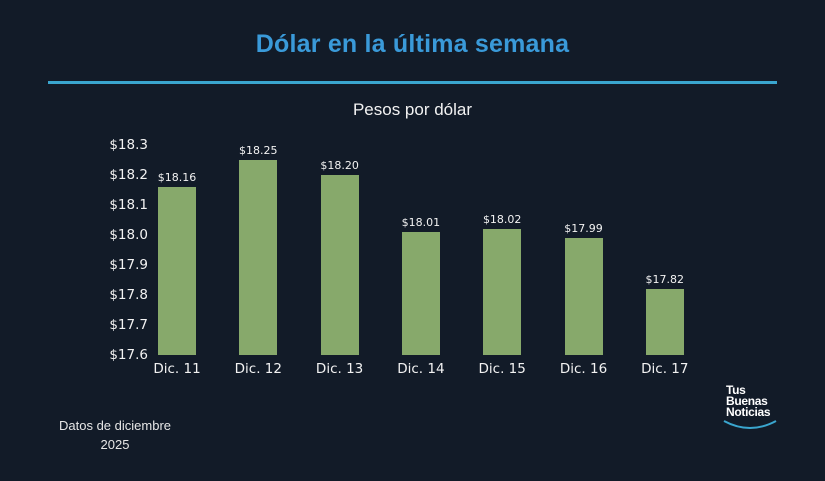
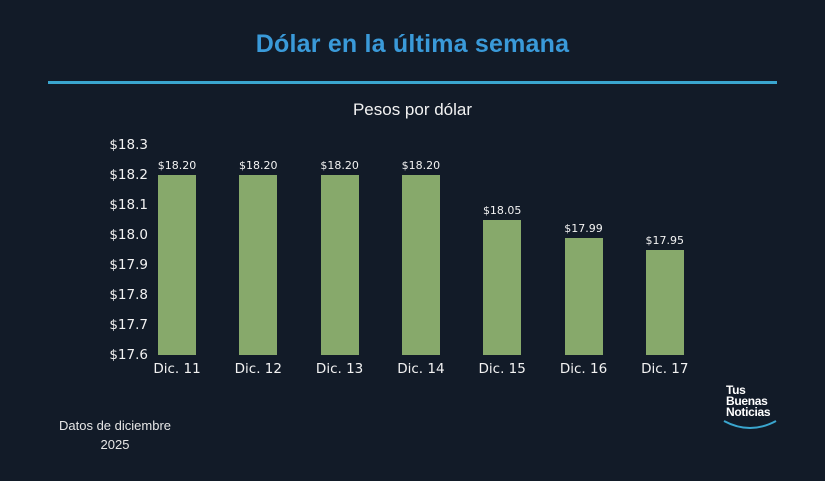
Dic. 11: $18.16 -> $18.20
Dic. 12: $18.25 -> $18.20
Dic. 14: $18.01 -> $18.20
Dic. 15: $18.02 -> $18.05
Dic. 17: $17.82 -> $17.95
